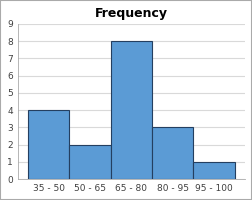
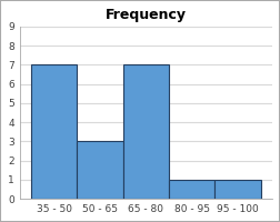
35 - 50: 4 -> 7
50 - 65: 2 -> 3
65 - 80: 8 -> 7
80 - 95: 3 -> 1
